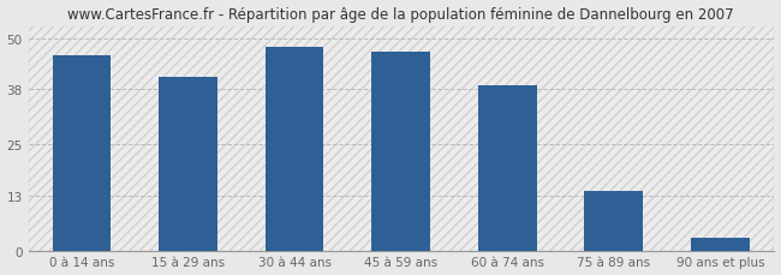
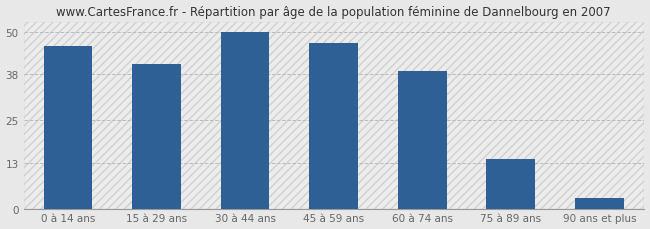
30 à 44 ans: 48 -> 50
